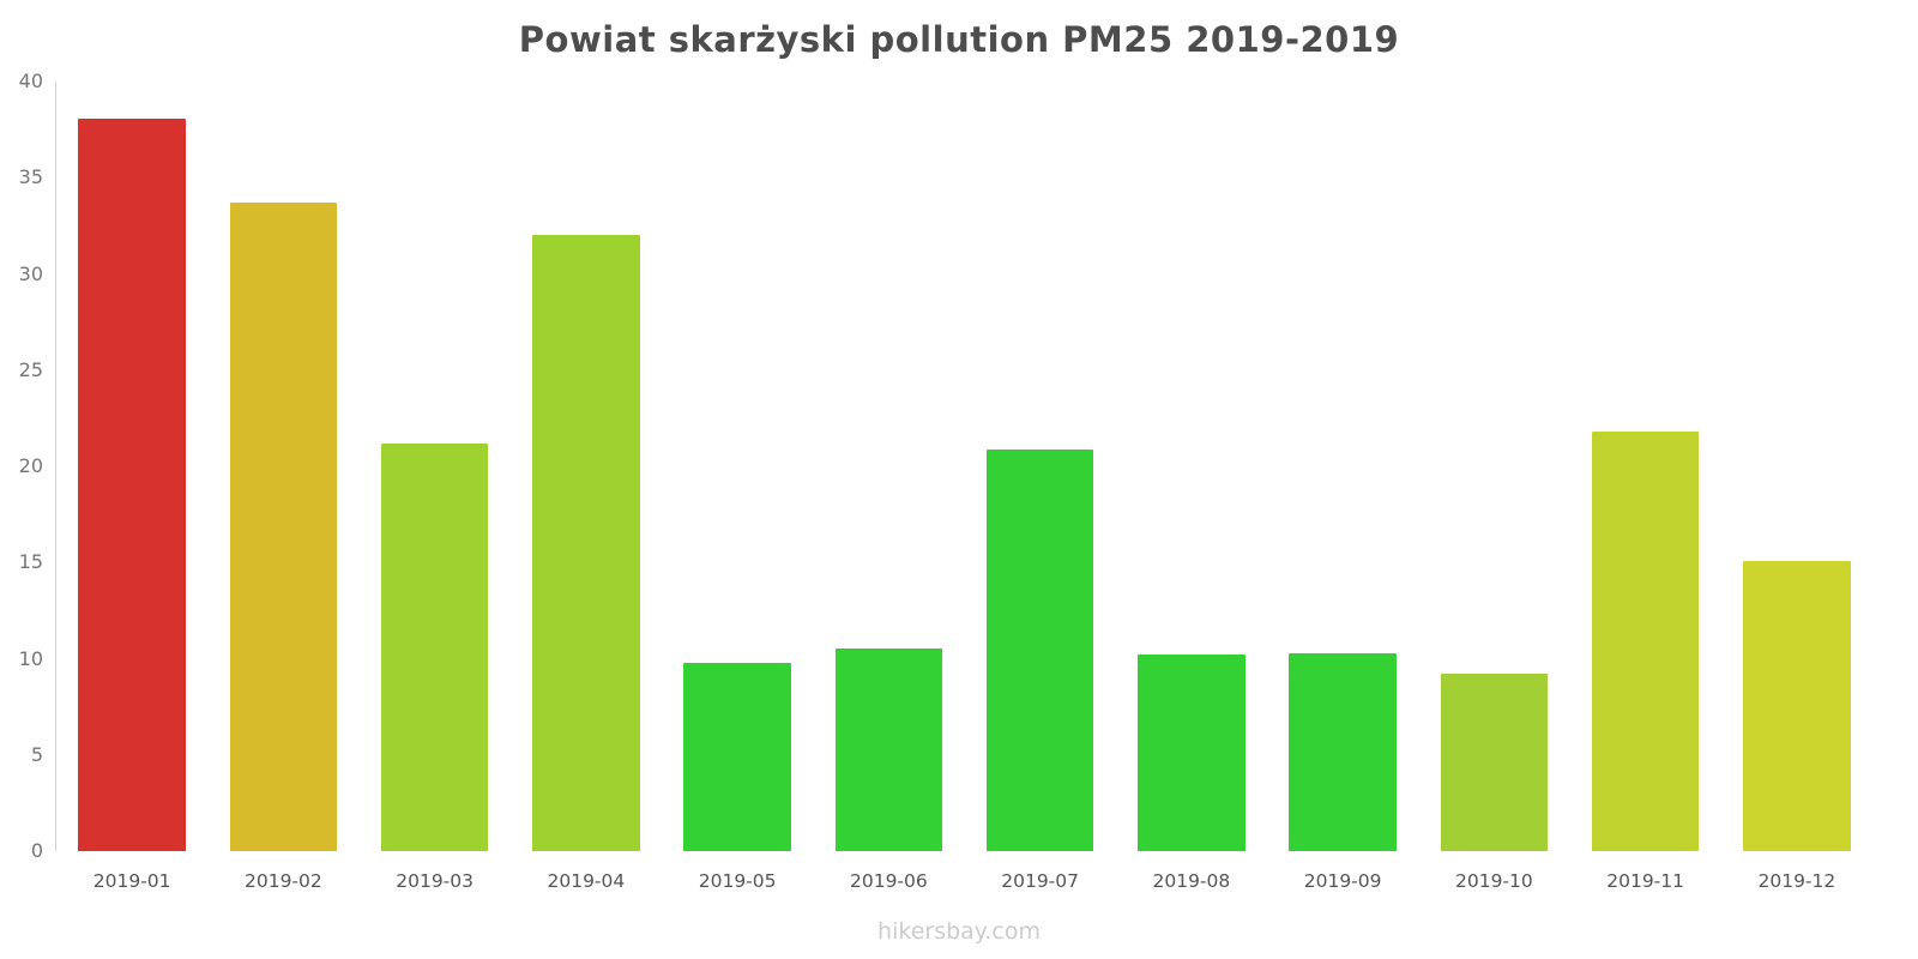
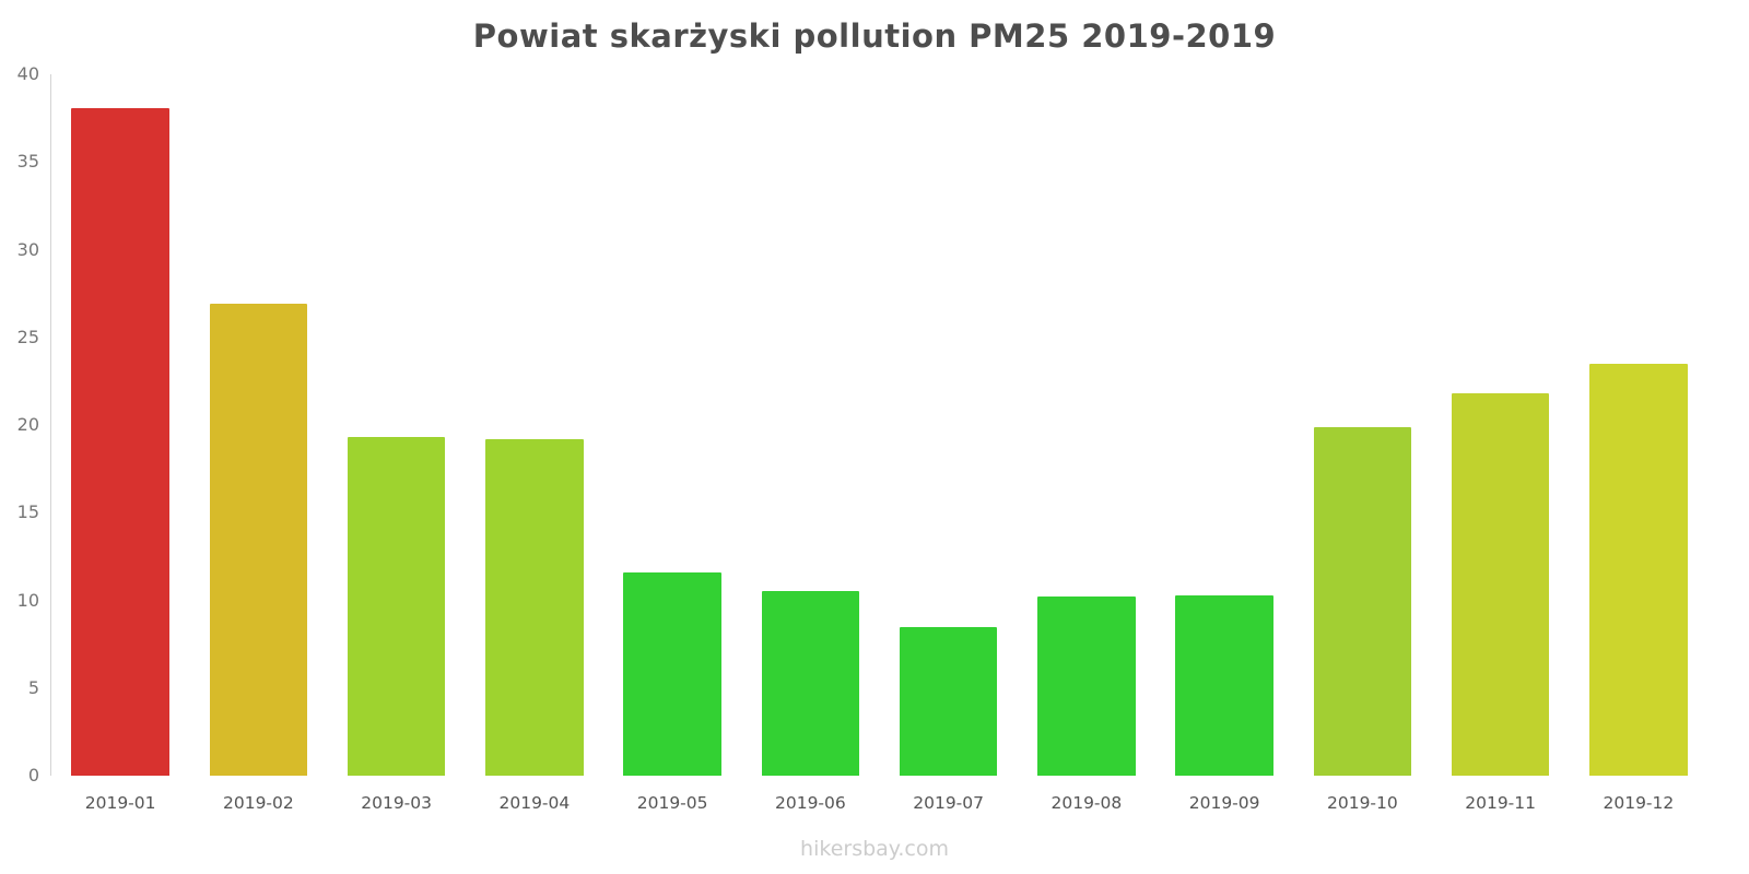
2019-02: 33.7 -> 26.9
2019-03: 21.2 -> 19.3
2019-04: 32.0 -> 19.2
2019-05: 9.8 -> 11.6
2019-07: 20.9 -> 8.5
2019-10: 9.2 -> 19.9
2019-12: 15.1 -> 23.5
